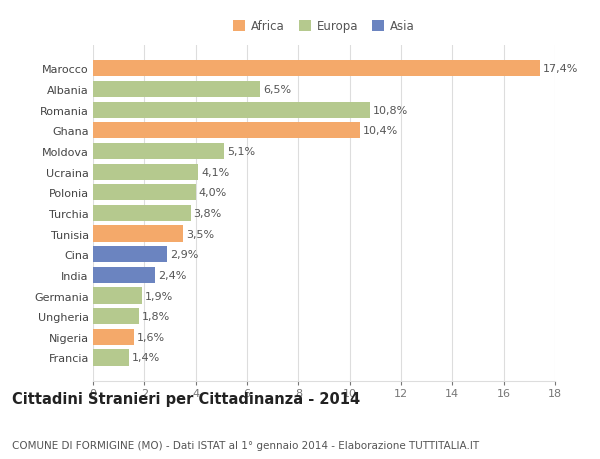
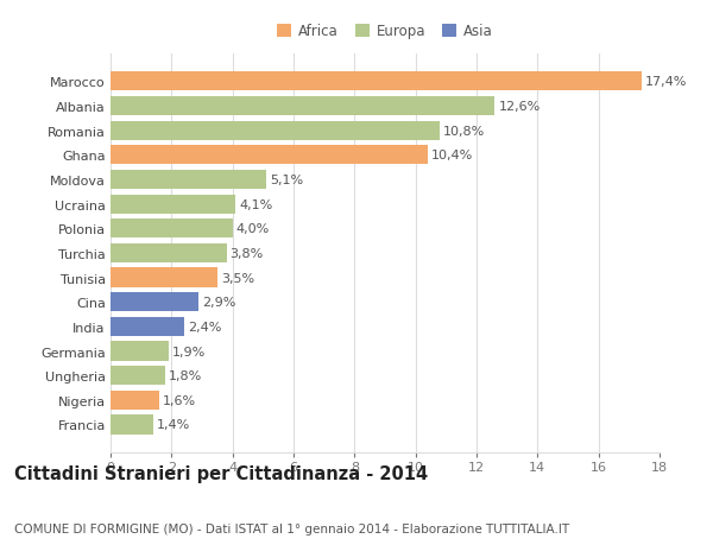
Albania: 6,5% -> 12,6%
